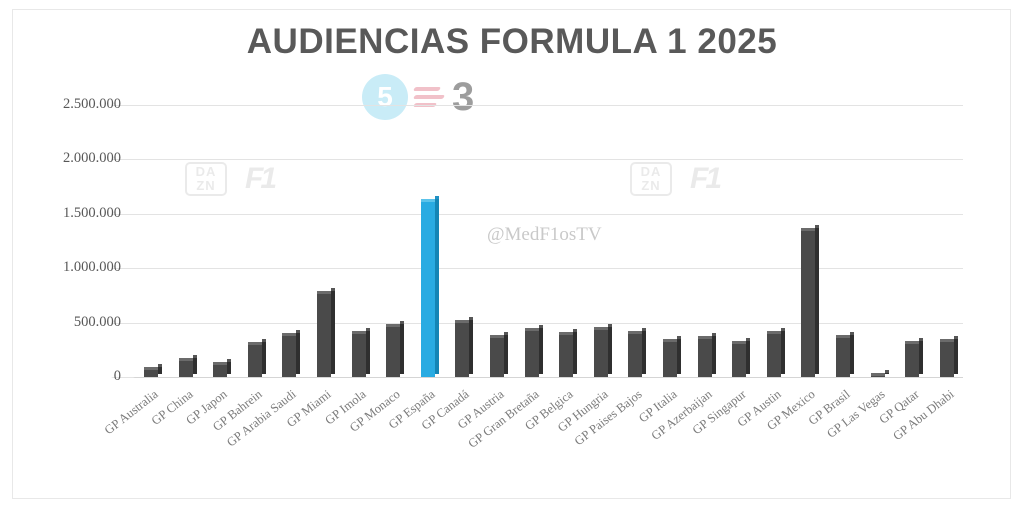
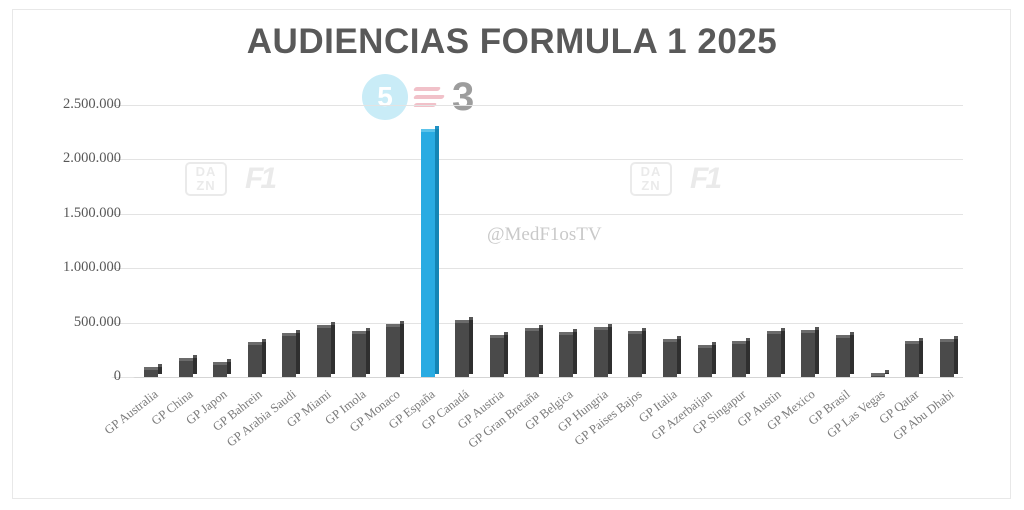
GP Miami: 790000 -> 480000
GP España: 1640000 -> 2280000
GP Azerbaijan: 380000 -> 300000
GP Mexico: 1370000 -> 430000
